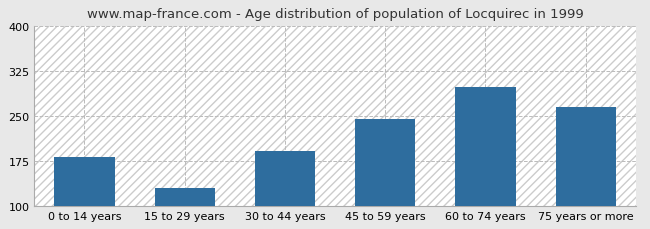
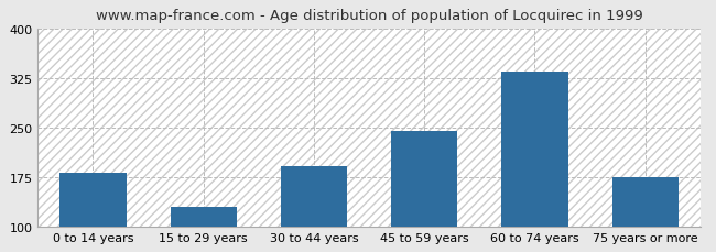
60 to 74 years: 298 -> 335
75 years or more: 264 -> 175
